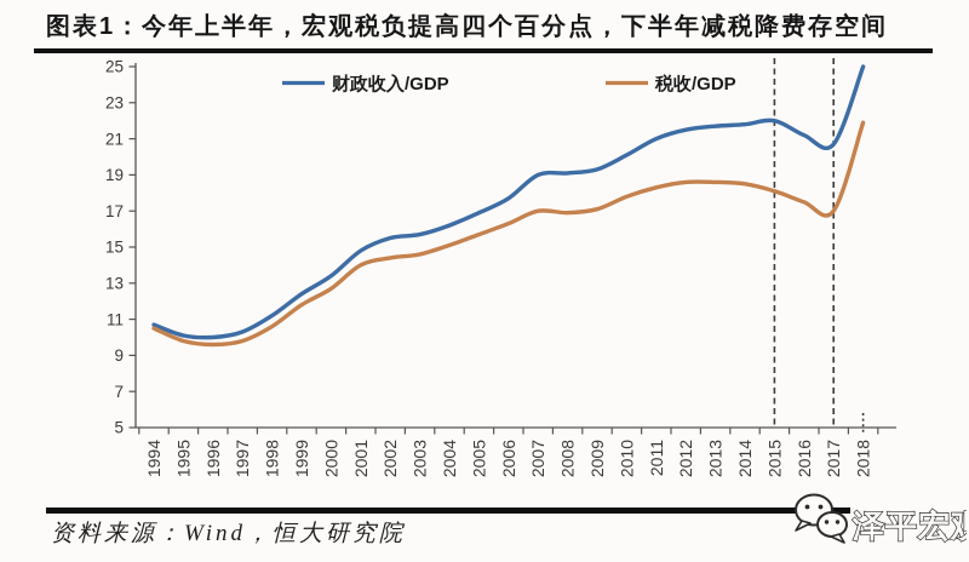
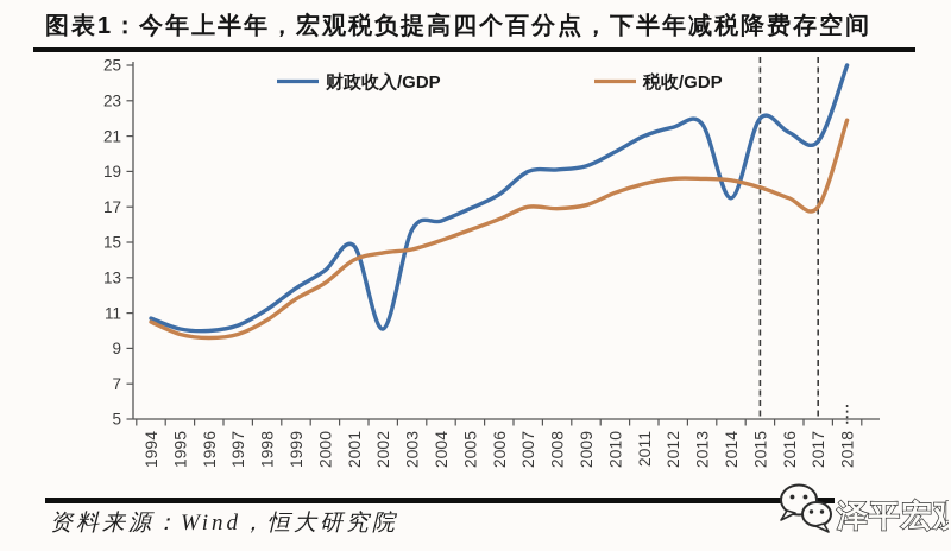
财政收入/GDP/2002: 15.5 -> 10.1
财政收入/GDP/2014: 21.8 -> 17.5
